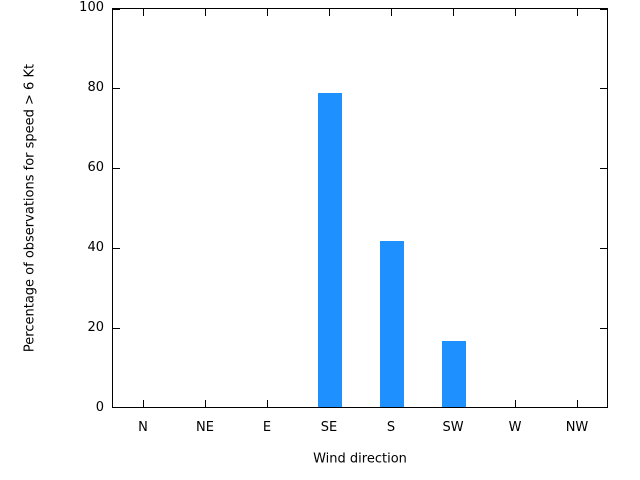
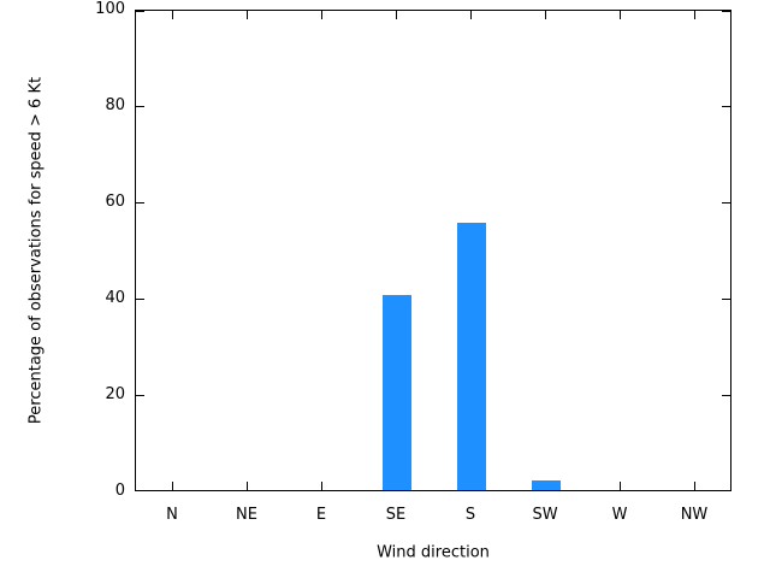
SE: 79 -> 41
S: 42 -> 56
SW: 17 -> 2
